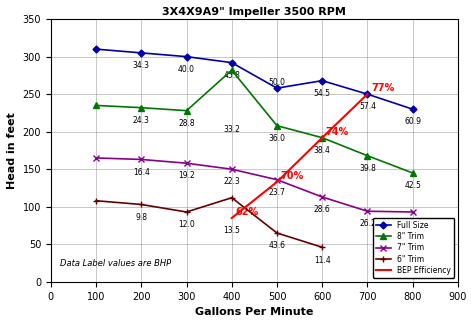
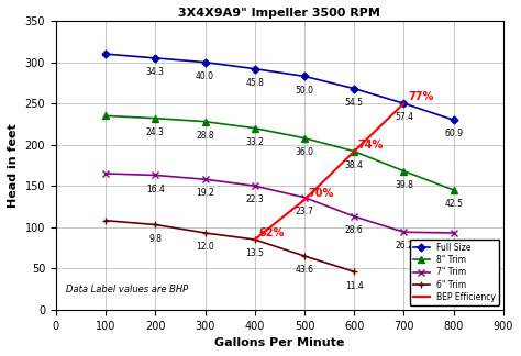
8" Trim/400: 282 -> 220
6" Trim/400: 112 -> 85
Full Size/500: 258 -> 283
